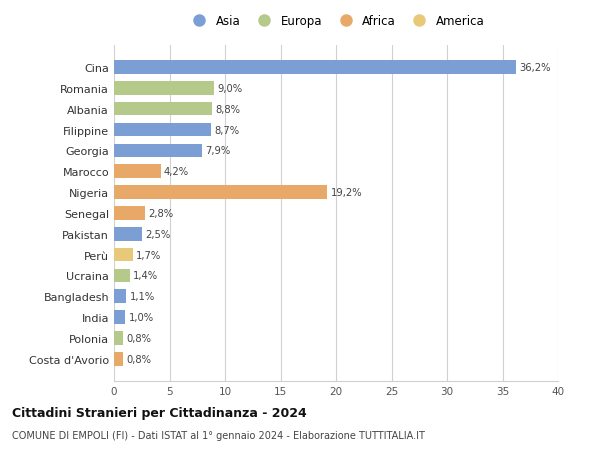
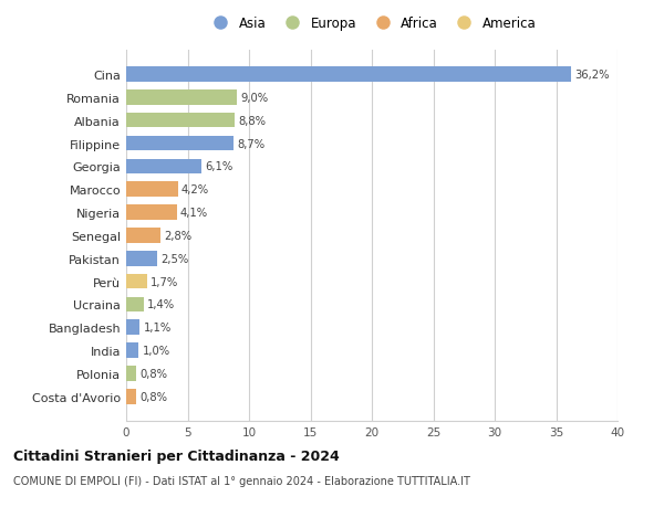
Georgia: 7,9% -> 6,1%
Nigeria: 19,2% -> 4,1%
